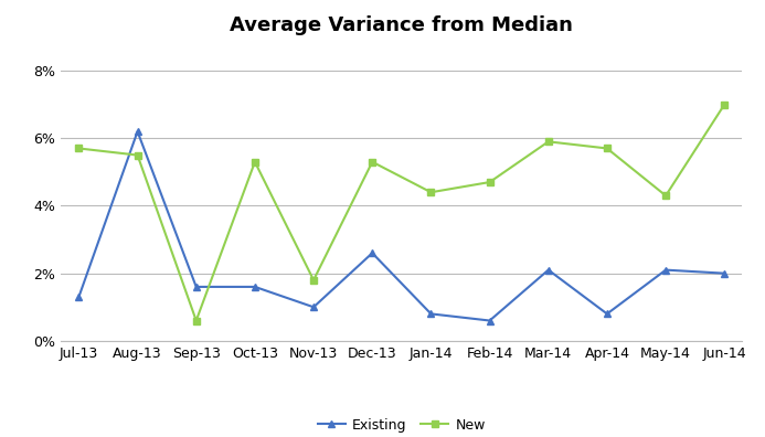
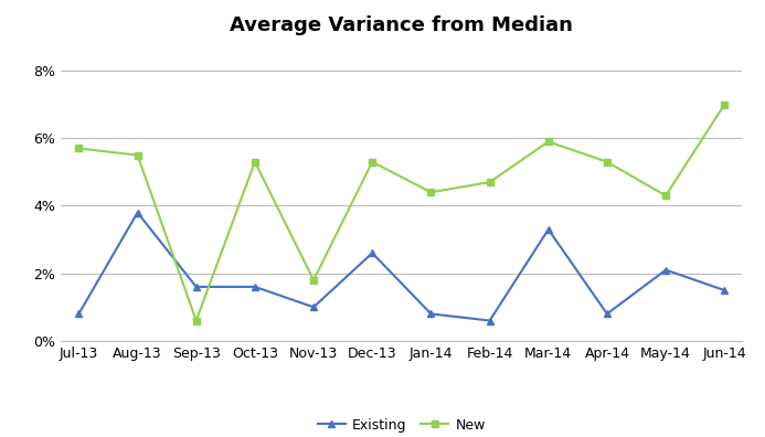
Existing/Jul-13: 1.3% -> 0.8%
Existing/Aug-13: 6.2% -> 3.8%
Existing/Mar-14: 2.1% -> 3.3%
New/Apr-14: 5.7% -> 5.3%
Existing/Jun-14: 2.0% -> 1.5%
